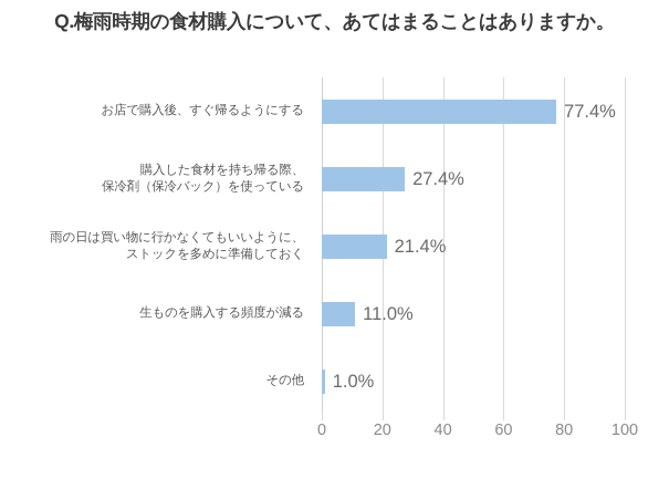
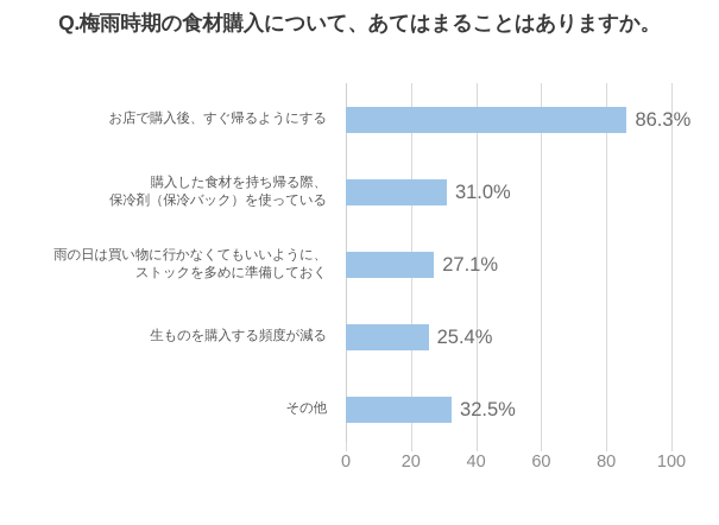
お店で購入後、すぐ帰るようにする: 77.4% -> 86.3%
購入した食材を持ち帰る際、 保冷剤（保冷バック）を使っている: 27.4% -> 31.0%
雨の日は買い物に行かなくてもいいように、 ストックを多めに準備しておく: 21.4% -> 27.1%
生ものを購入する頻度が減る: 11.0% -> 25.4%
その他: 1.0% -> 32.5%
